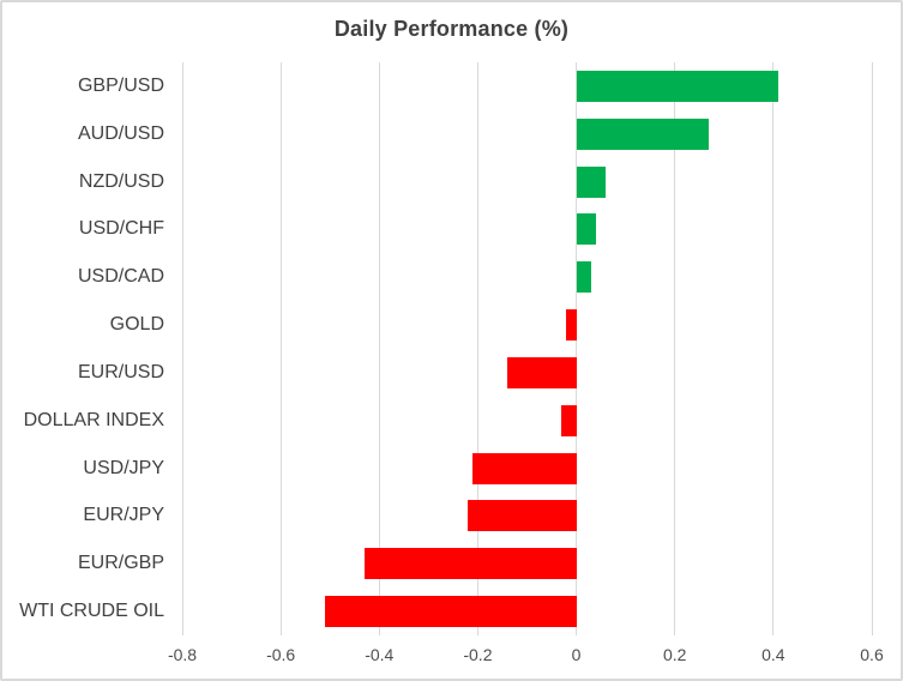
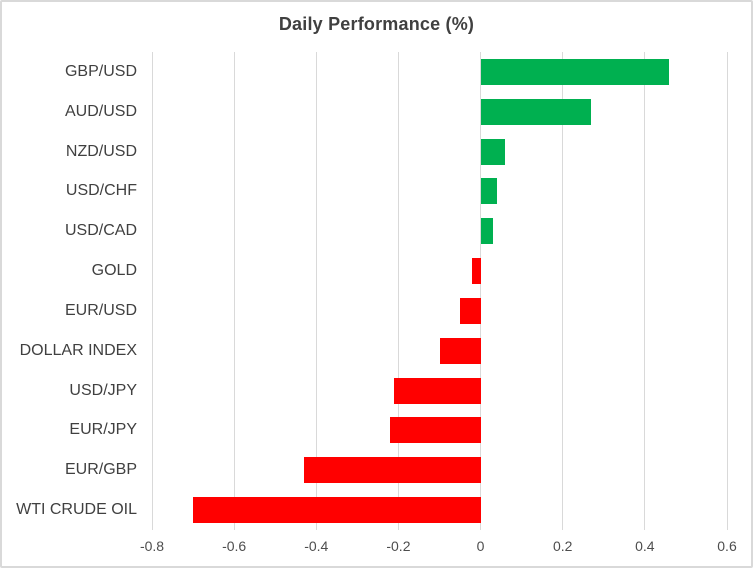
GBP/USD: 0.41 -> 0.46
EUR/USD: -0.14 -> -0.05
DOLLAR INDEX: -0.03 -> -0.10
WTI CRUDE OIL: -0.51 -> -0.70
